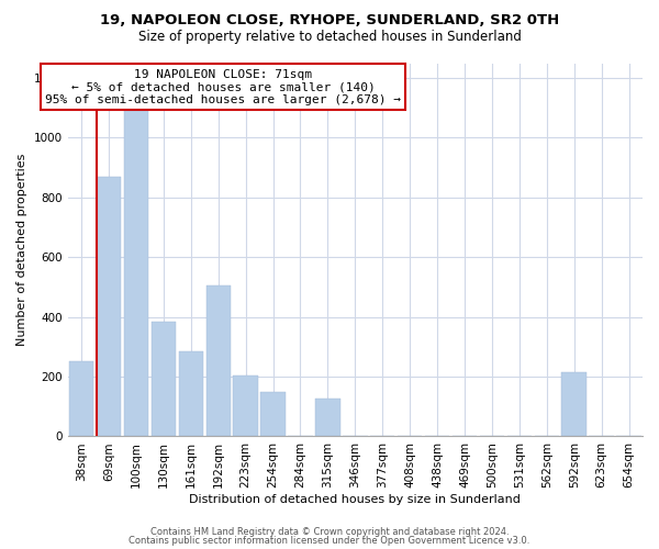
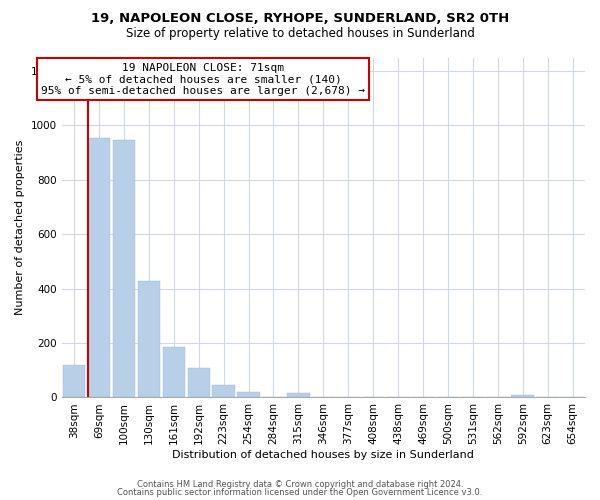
38sqm: 250 -> 120
69sqm: 870 -> 955
100sqm: 1100 -> 945
130sqm: 385 -> 430
161sqm: 285 -> 185
192sqm: 505 -> 110
223sqm: 205 -> 45
254sqm: 150 -> 20
315sqm: 125 -> 15
592sqm: 215 -> 10
